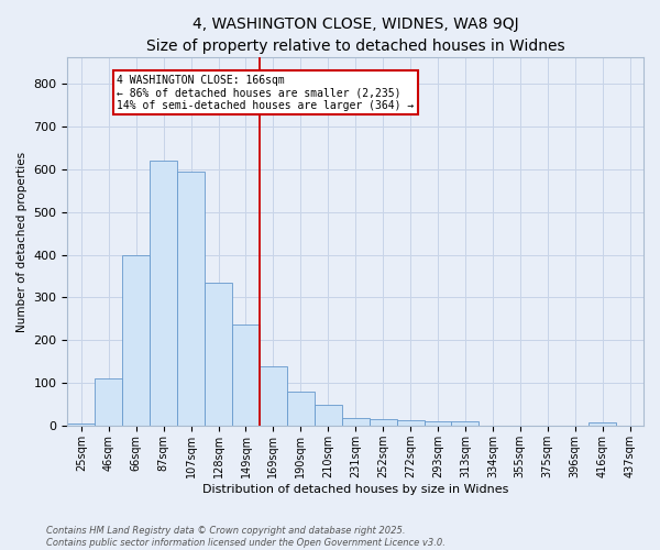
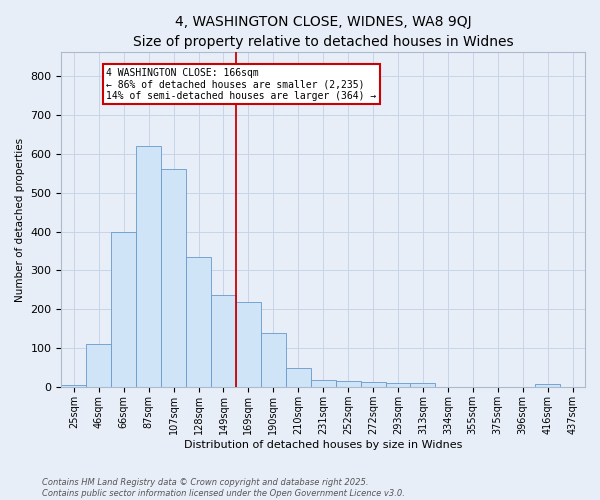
107sqm: 595 -> 560
169sqm: 140 -> 220
190sqm: 80 -> 140
